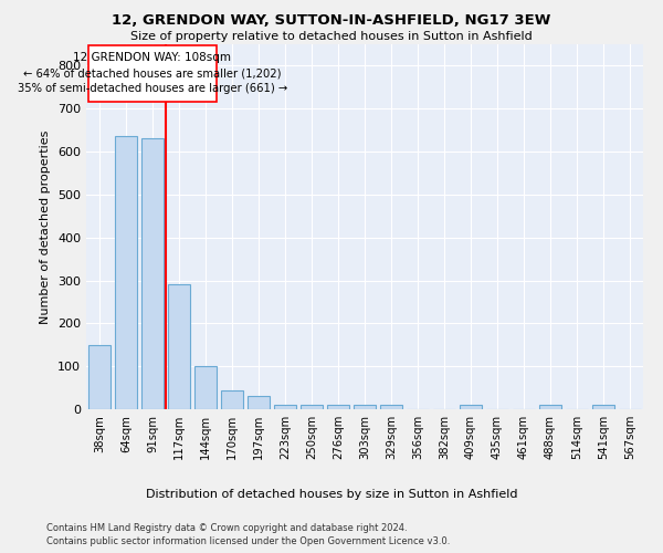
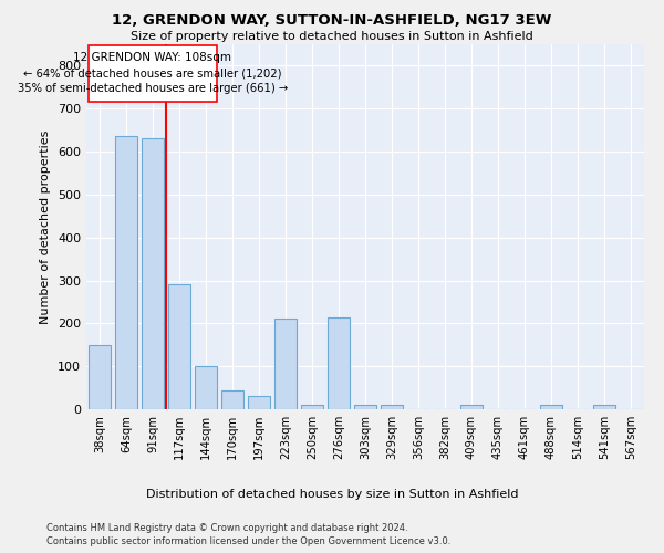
223sqm: 10 -> 210
276sqm: 10 -> 215
